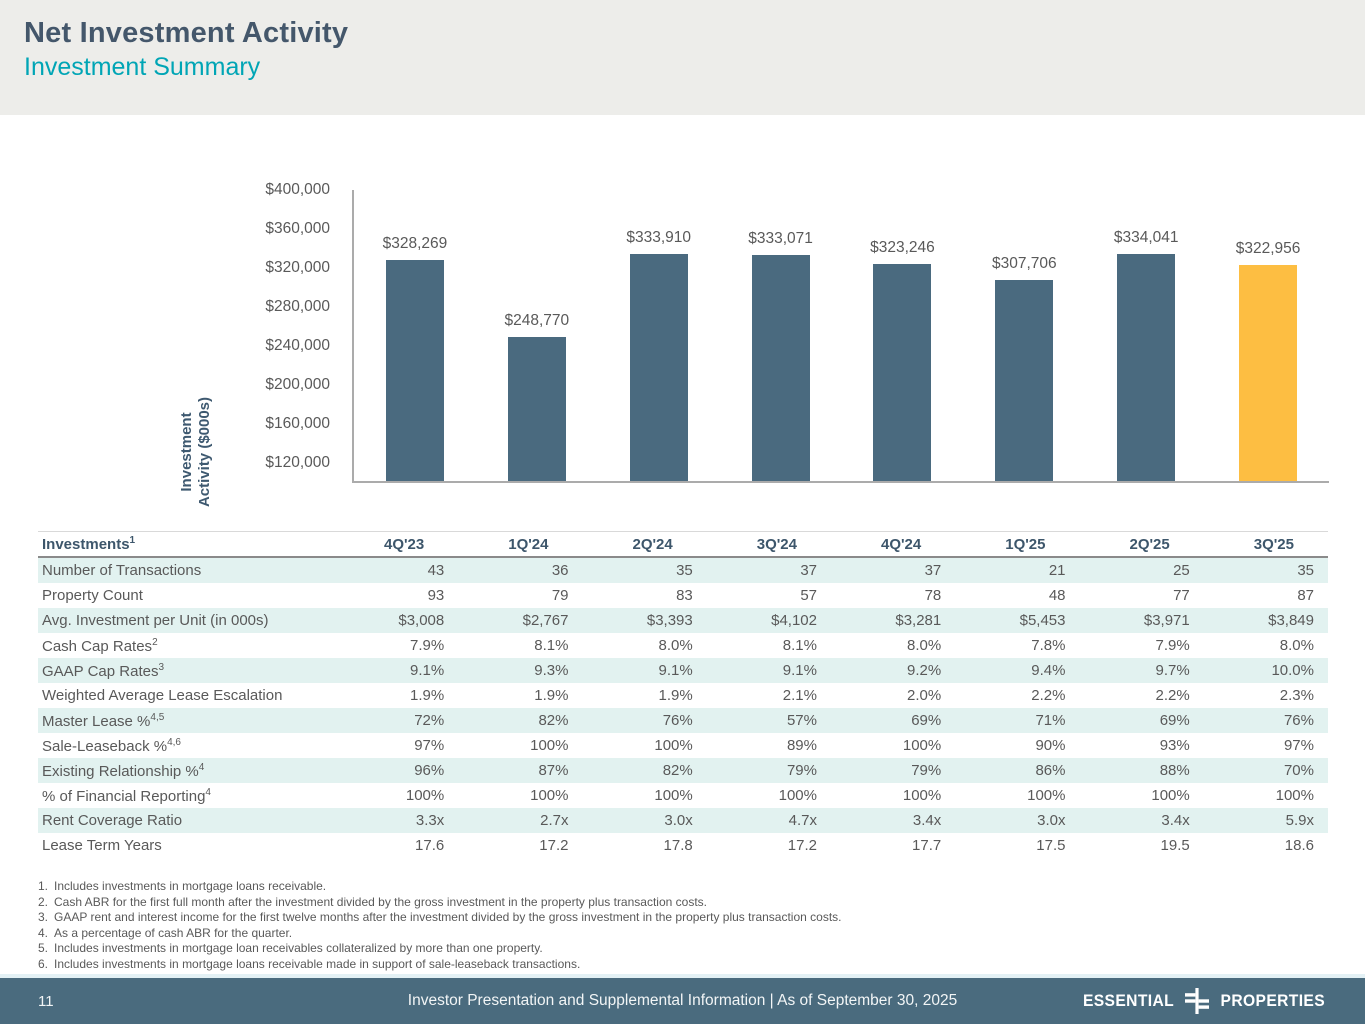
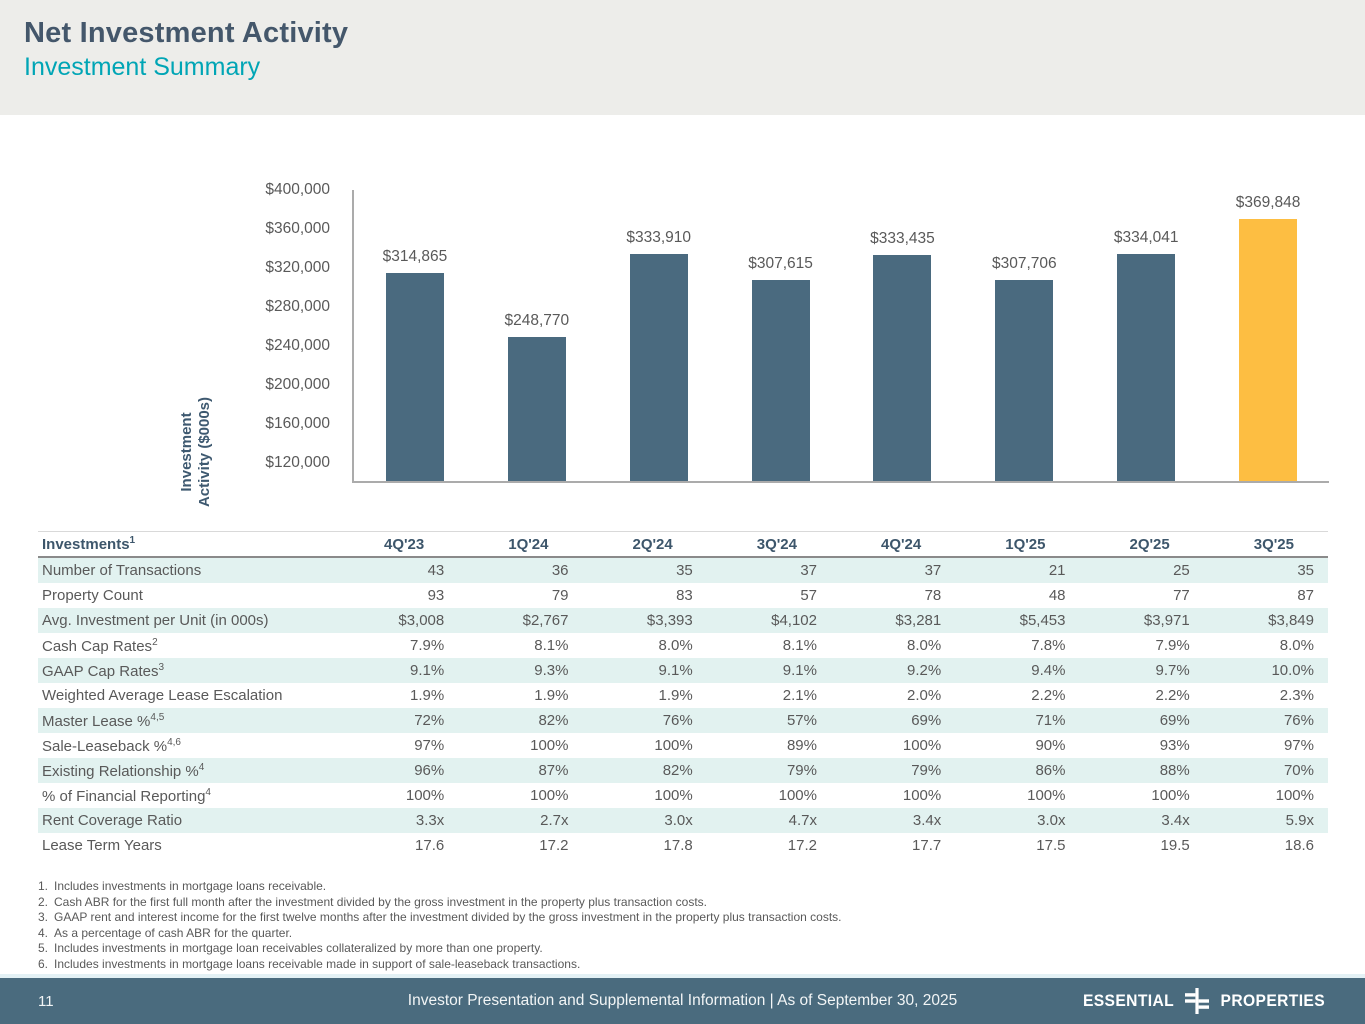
4Q'23: $328,269 -> $314,865
3Q'24: $333,071 -> $307,615
4Q'24: $323,246 -> $333,435
3Q'25: $322,956 -> $369,848
